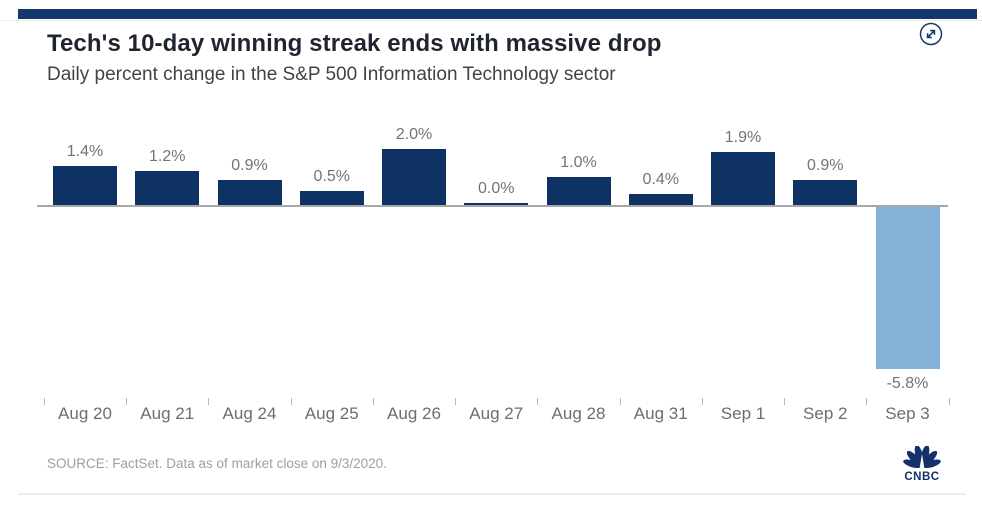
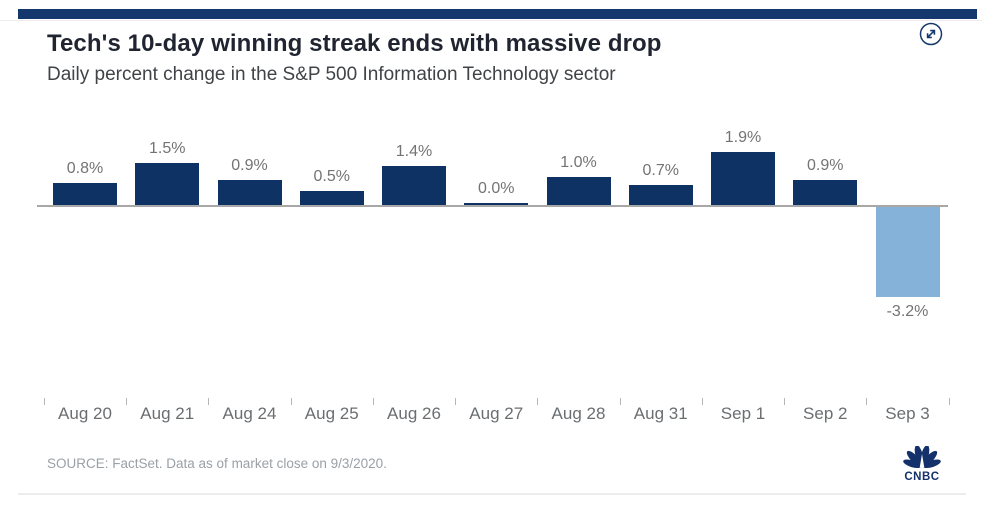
Aug 20: 1.4% -> 0.8%
Aug 21: 1.2% -> 1.5%
Aug 26: 2.0% -> 1.4%
Aug 31: 0.4% -> 0.7%
Sep 3: -5.8% -> -3.2%
